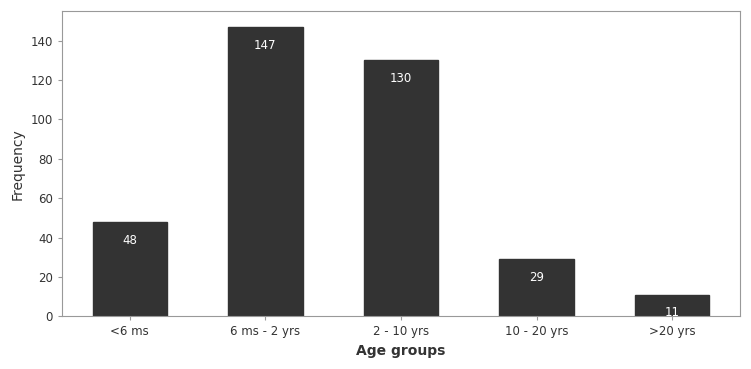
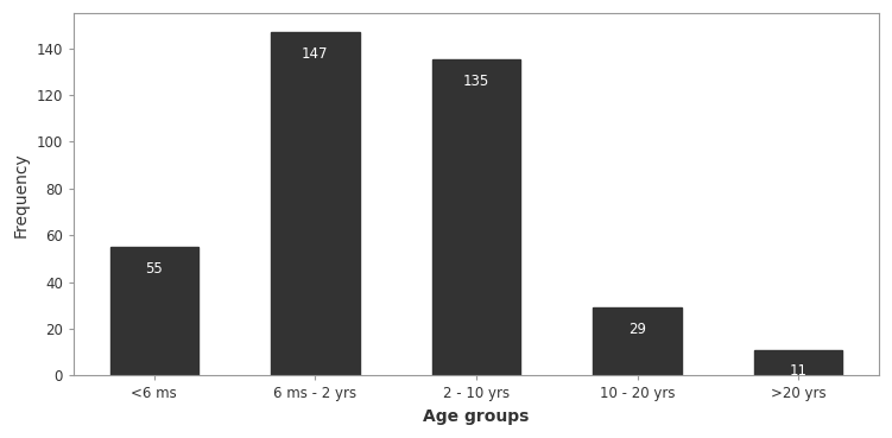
<6 ms: 48 -> 55
2 - 10 yrs: 130 -> 135
